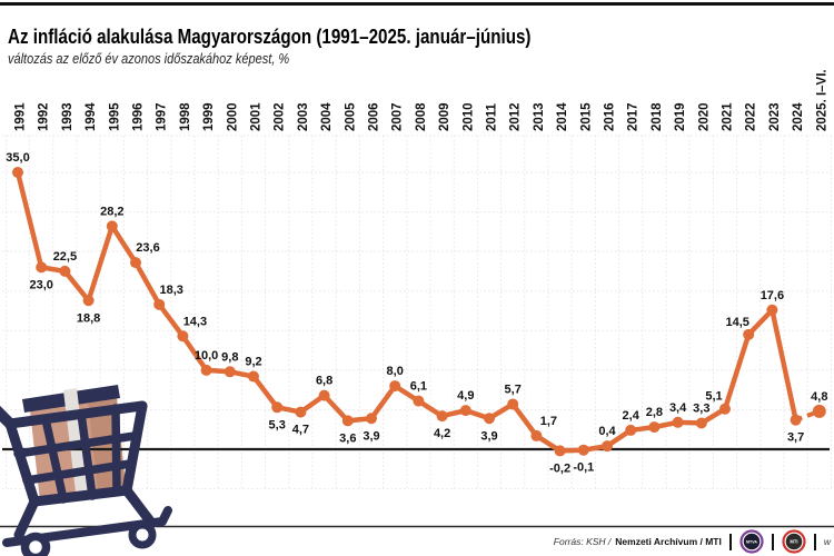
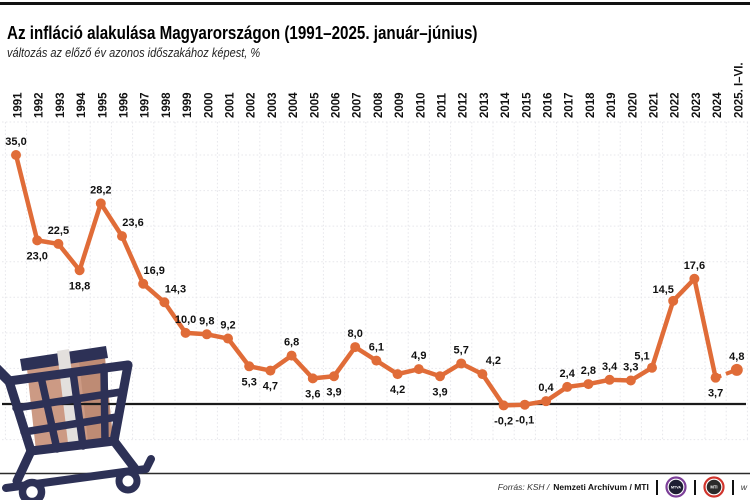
1997: 18,3 -> 16,9
2013: 1,7 -> 4,2
